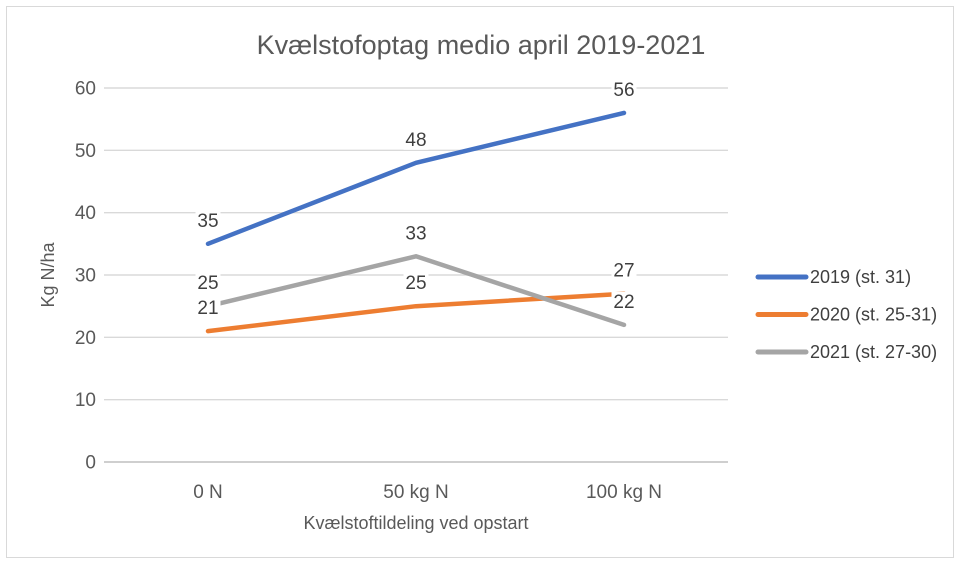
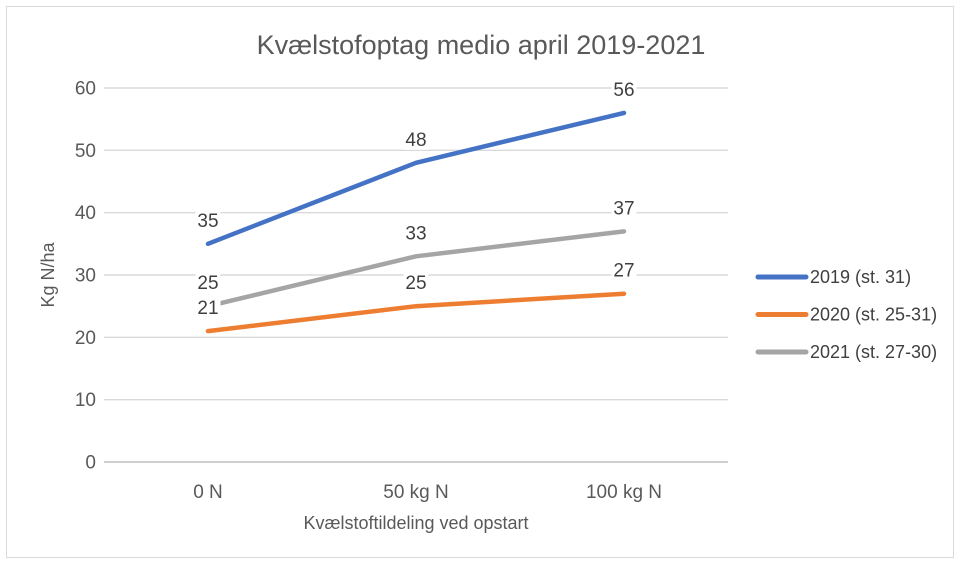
2021 (st. 27-30)/100 kg N: 22 -> 37
